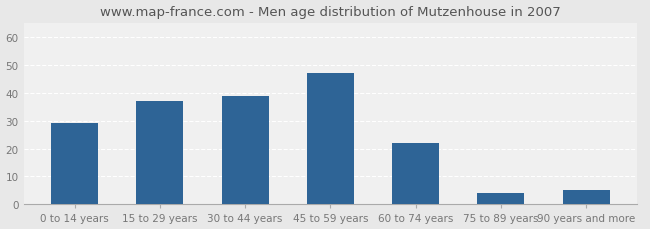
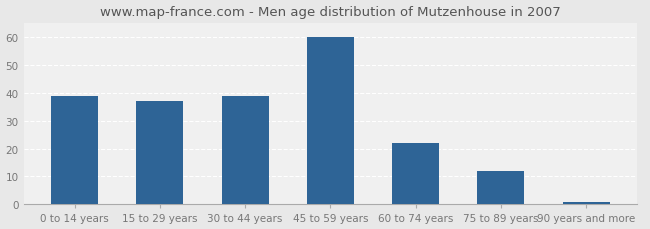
0 to 14 years: 29 -> 39
45 to 59 years: 47 -> 60
75 to 89 years: 4 -> 12
90 years and more: 5 -> 1
